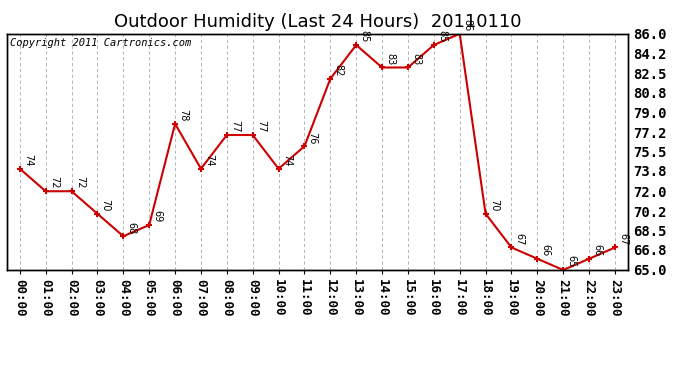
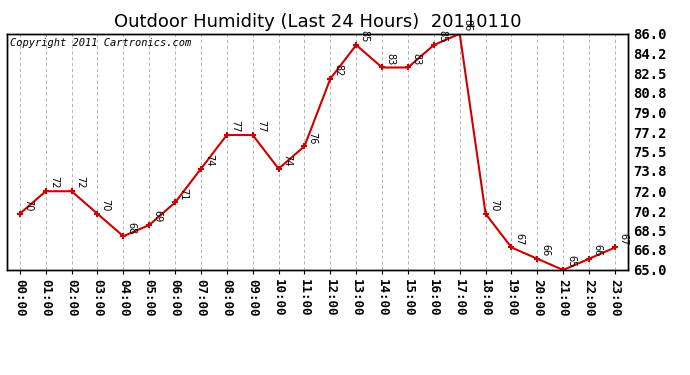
00:00: 74 -> 70
06:00: 78 -> 71
